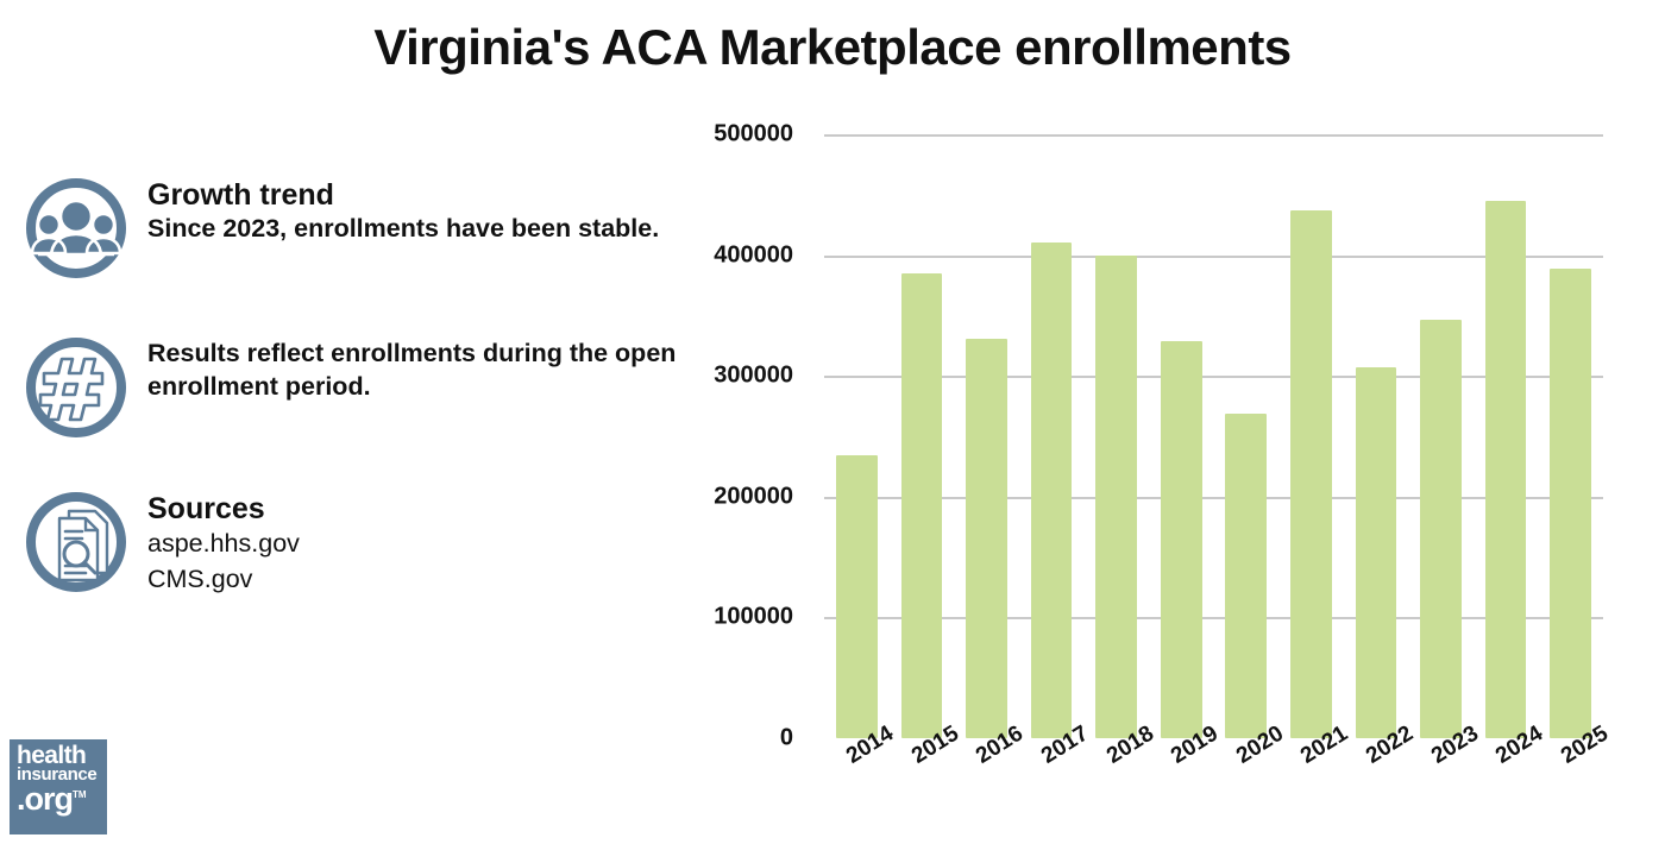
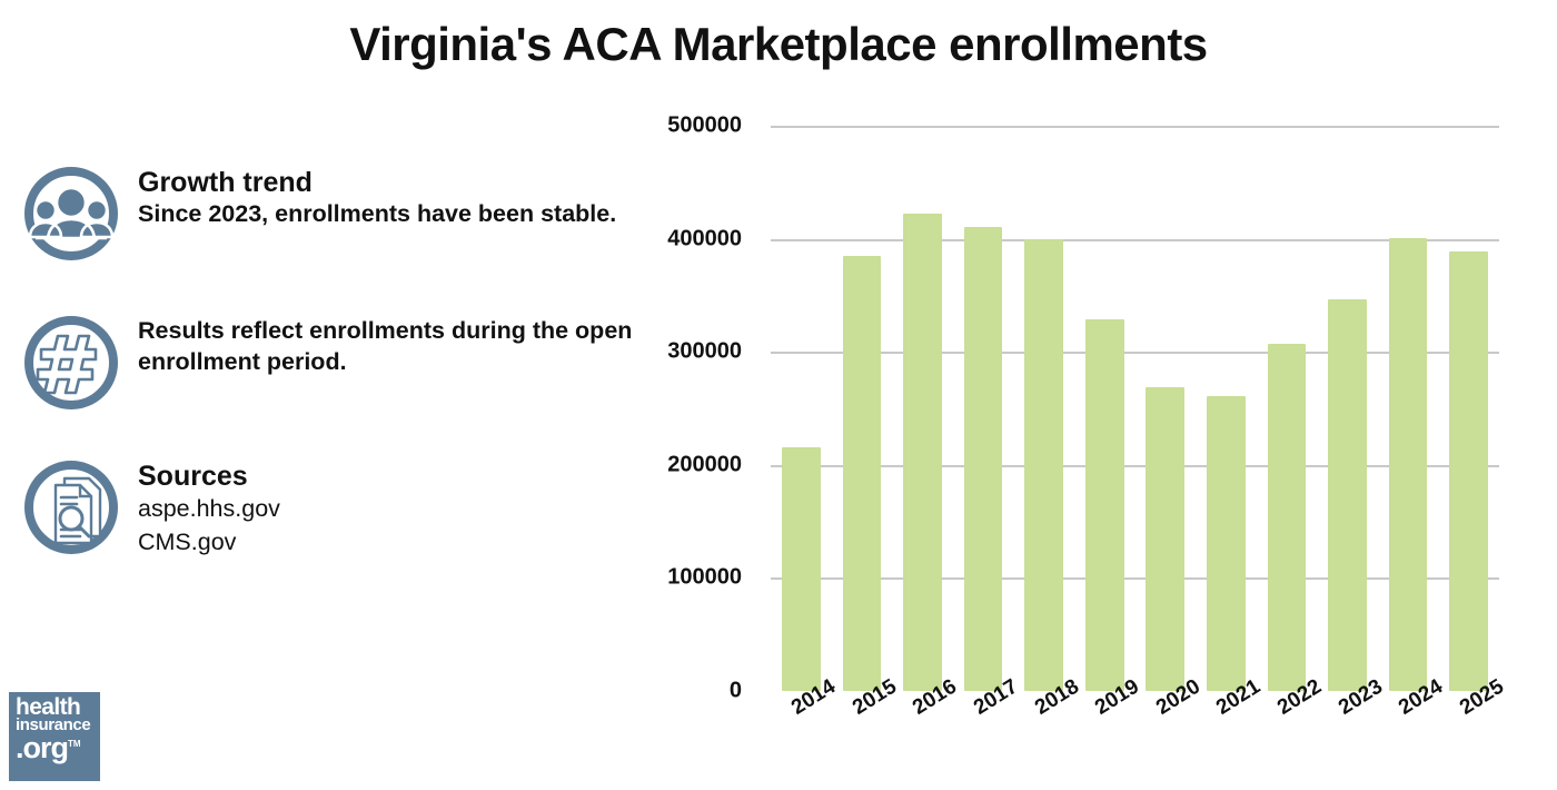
2014: 234000 -> 216000
2016: 331000 -> 422000
2021: 437000 -> 261000
2024: 445000 -> 401000
